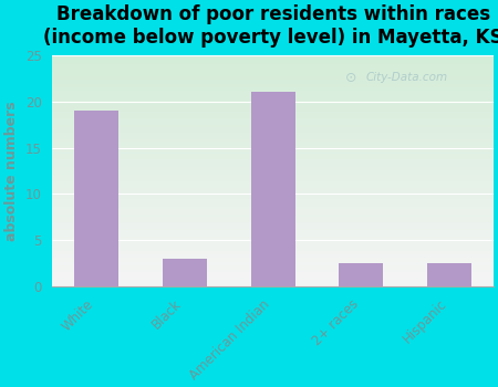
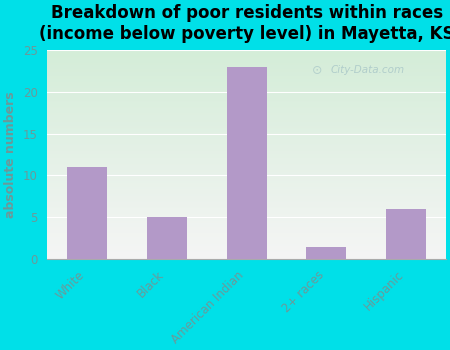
White: 19.0 -> 11.0
Black: 3.0 -> 5.0
American Indian: 21.0 -> 23.0
2+ races: 2.5 -> 1.4
Hispanic: 2.5 -> 6.0
